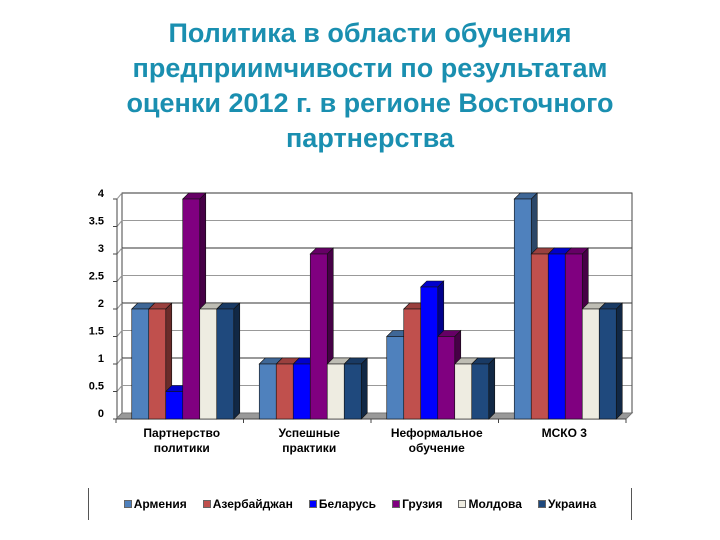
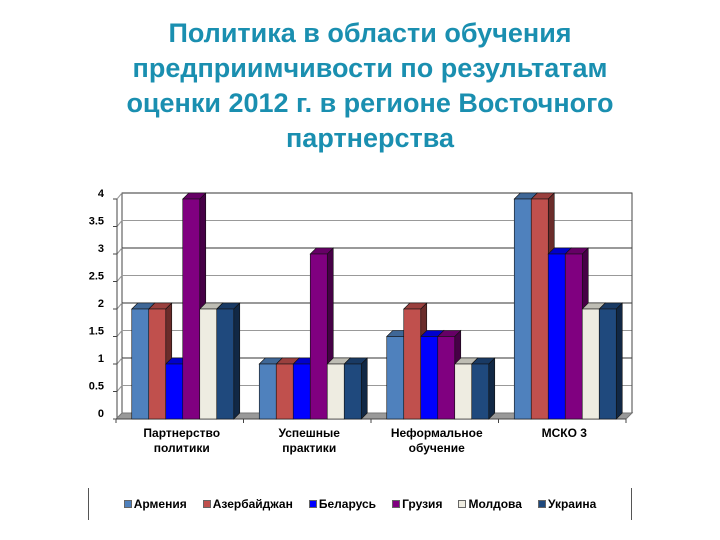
Беларусь/Партнерство политики: 0.5 -> 1.0
Беларусь/Неформальное обучение: 2.4 -> 1.5
Азербайджан/МСКО 3: 3 -> 4
